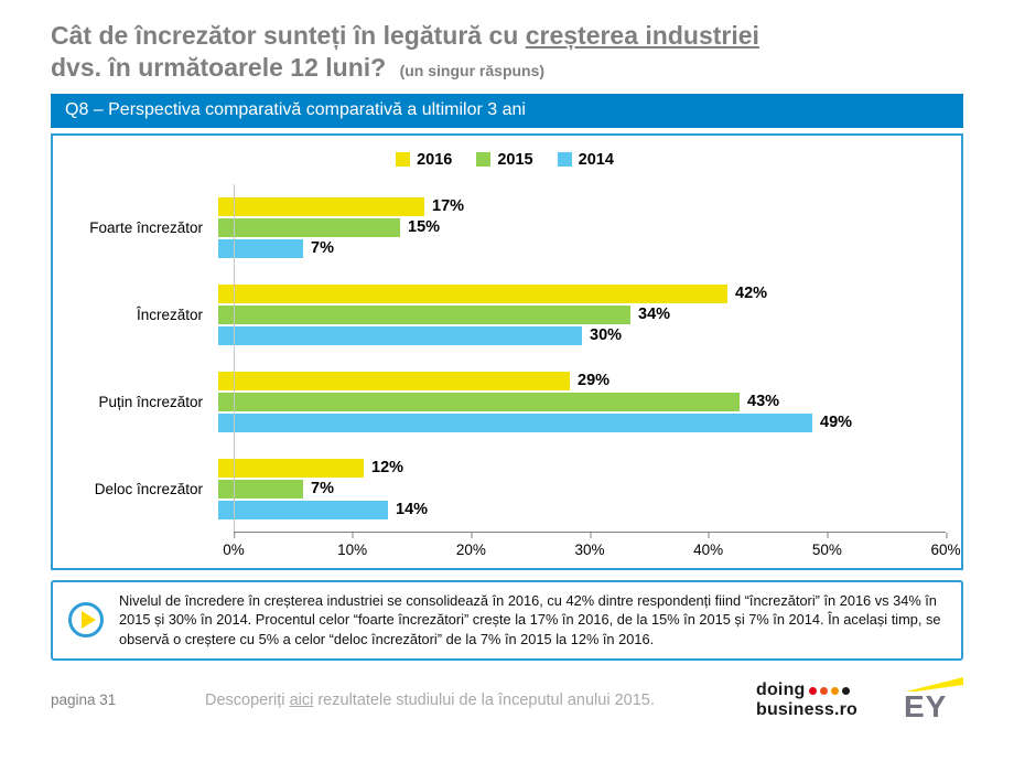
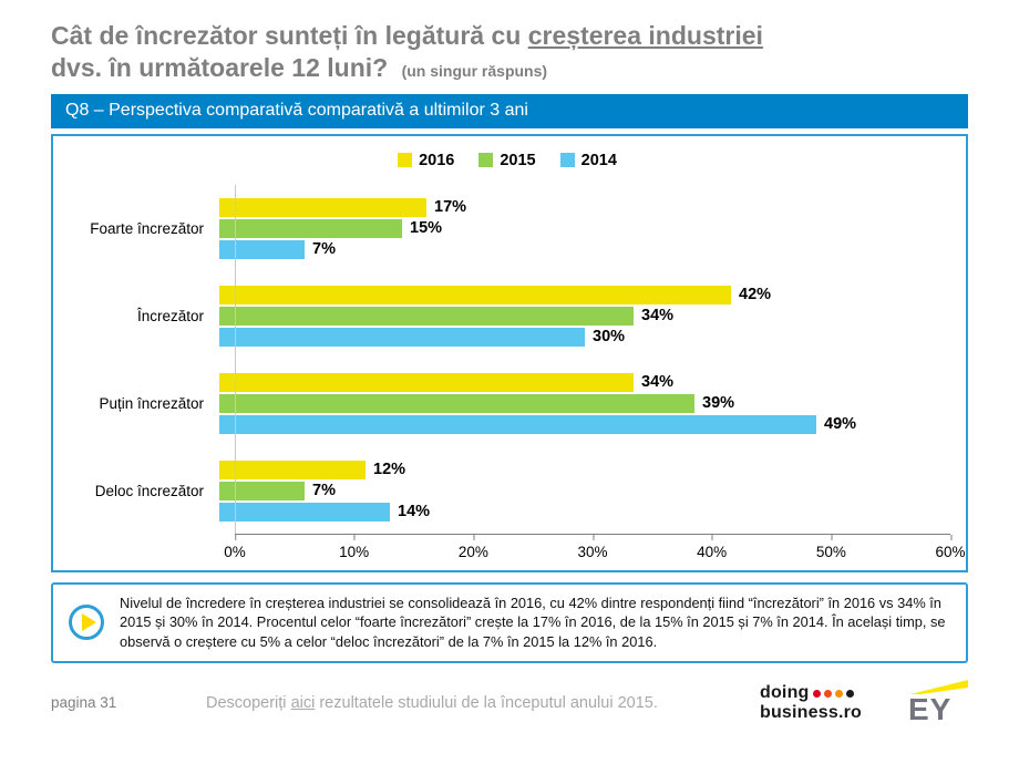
2016/Puțin încrezător: 29% -> 34%
2015/Puțin încrezător: 43% -> 39%
